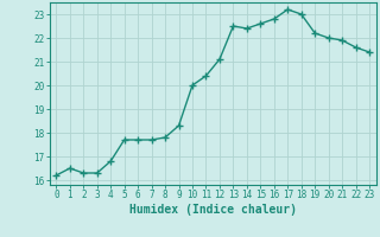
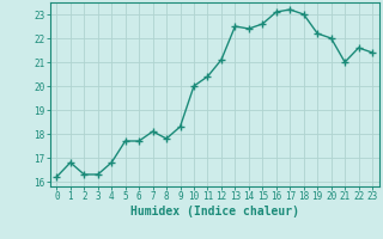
1: 16.5 -> 16.8
7: 17.7 -> 18.1
16: 22.8 -> 23.1
21: 21.9 -> 21.0
